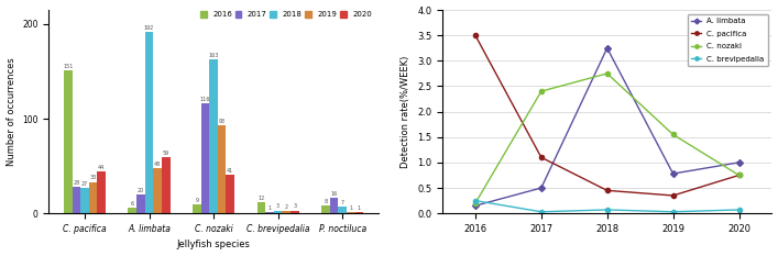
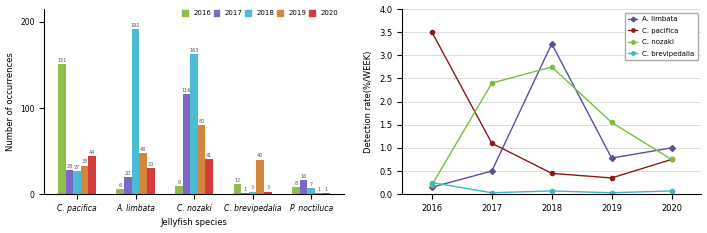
2020/A. limbata: 59 -> 30
2019/C. nozaki: 93 -> 80
2019/C. brevipedalia: 2 -> 40
